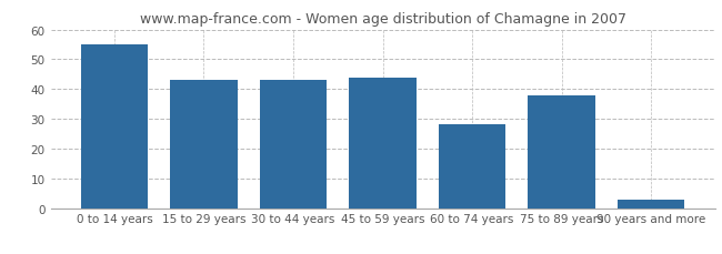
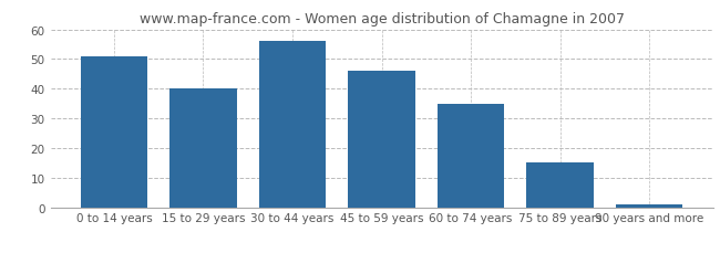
0 to 14 years: 55 -> 51
15 to 29 years: 43 -> 40
30 to 44 years: 43 -> 56
45 to 59 years: 44 -> 46
60 to 74 years: 28 -> 35
75 to 89 years: 38 -> 15
90 years and more: 3 -> 1
